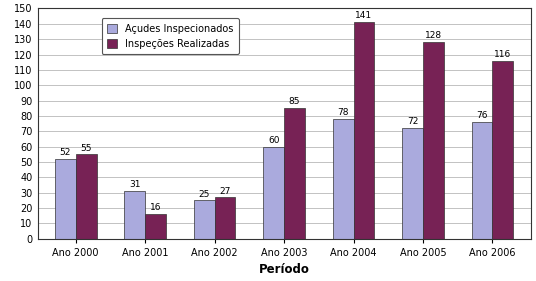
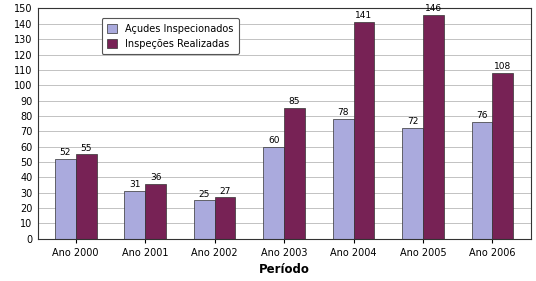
Inspeções Realizadas/Ano 2001: 16 -> 36
Inspeções Realizadas/Ano 2005: 128 -> 146
Inspeções Realizadas/Ano 2006: 116 -> 108
